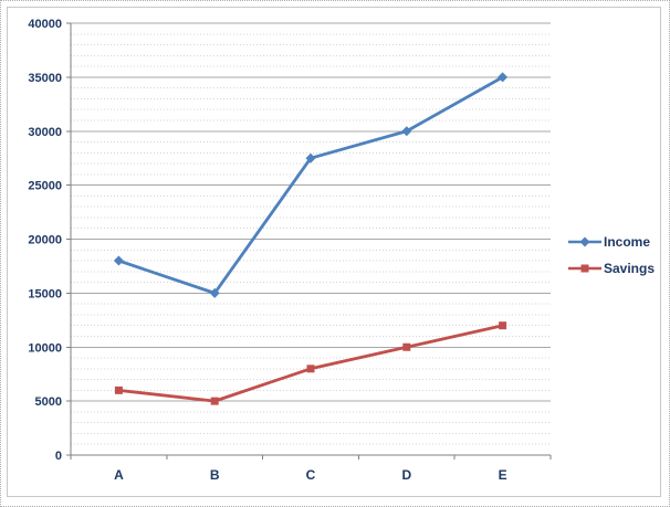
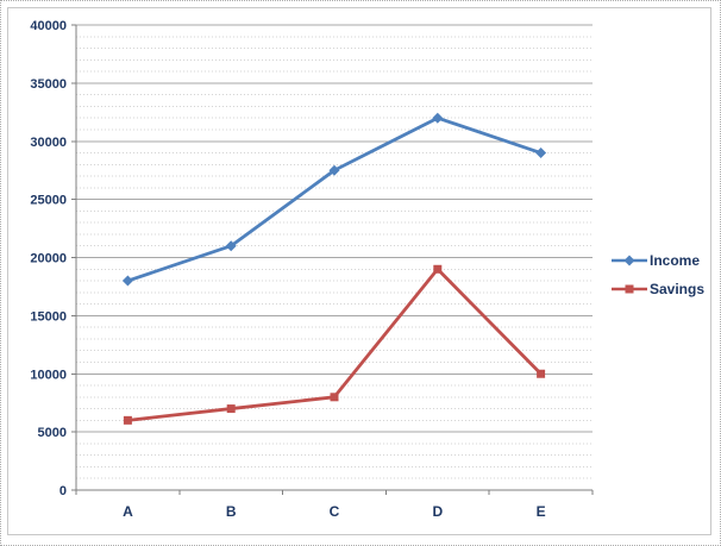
Income/B: 15000 -> 21000
Savings/B: 5000 -> 7000
Income/D: 30000 -> 32000
Savings/D: 10000 -> 19000
Income/E: 35000 -> 29000
Savings/E: 12000 -> 10000
